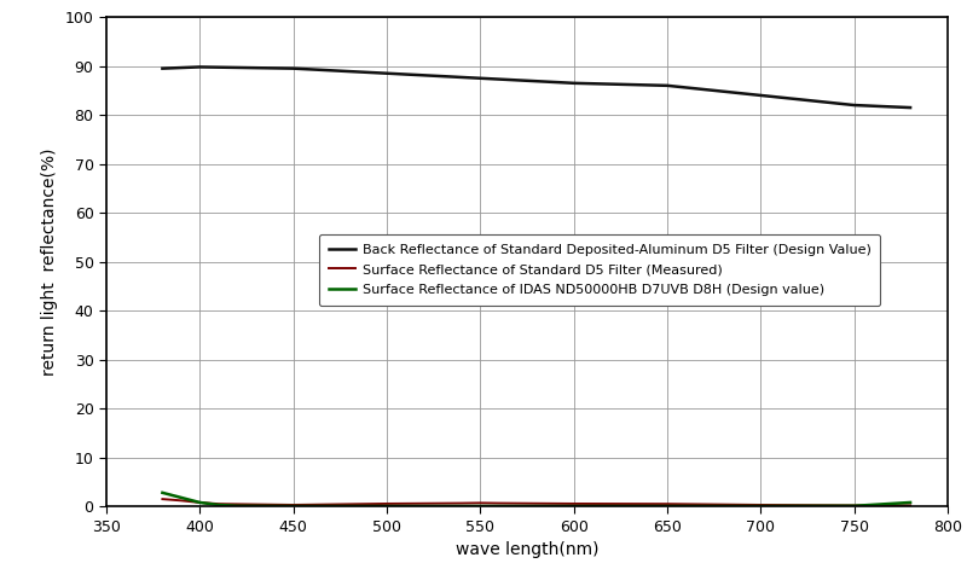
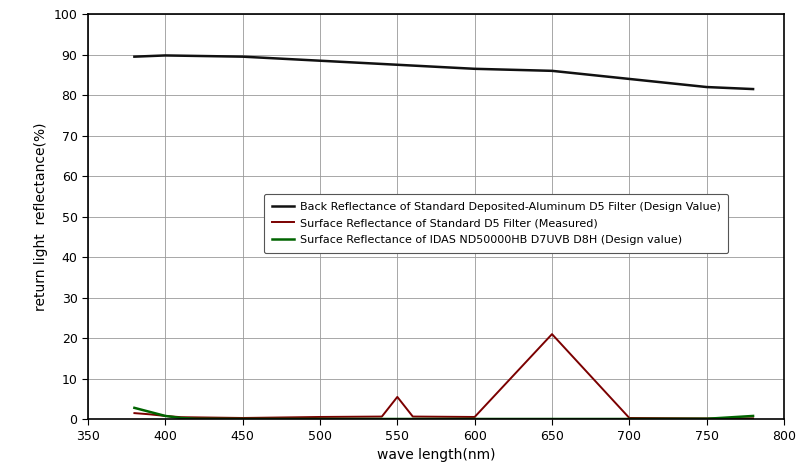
Surface Reflectance of Standard D5 Filter (Measured)/550: 0.7 -> 5.5
Surface Reflectance of Standard D5 Filter (Measured)/650: 0.5 -> 21.0
